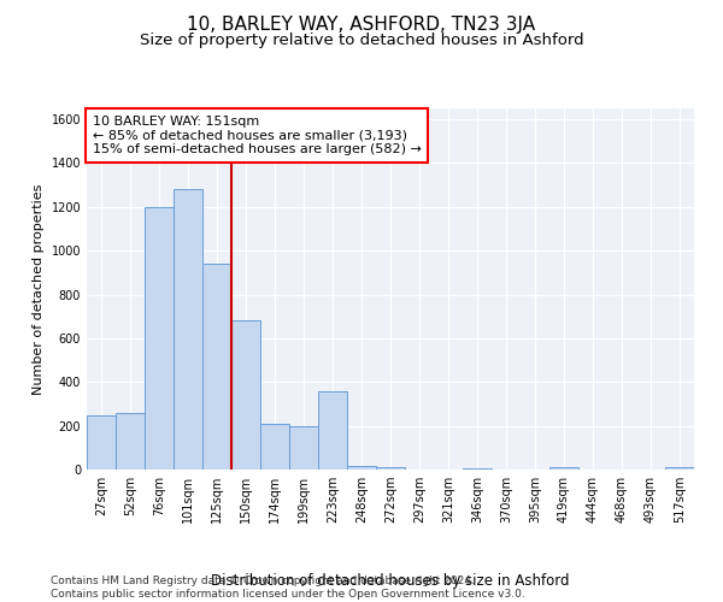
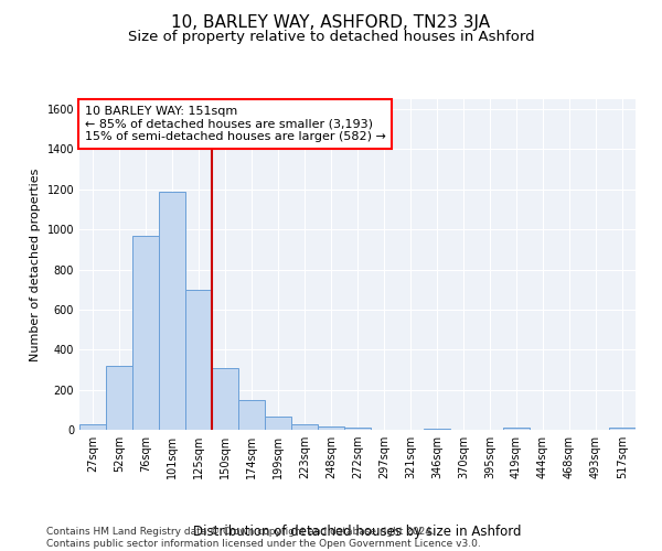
27sqm: 250 -> 30
52sqm: 260 -> 320
76sqm: 1200 -> 970
101sqm: 1280 -> 1190
125sqm: 940 -> 700
150sqm: 680 -> 310
174sqm: 210 -> 150
199sqm: 200 -> 60
223sqm: 360 -> 20
